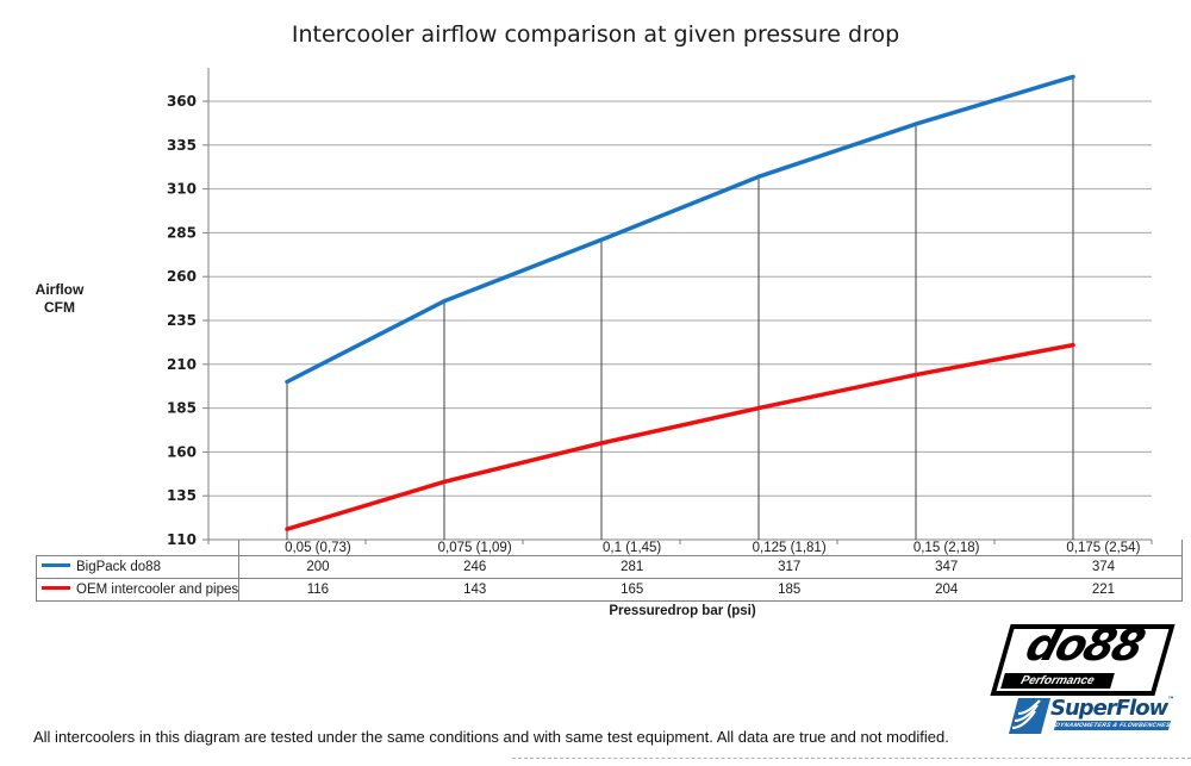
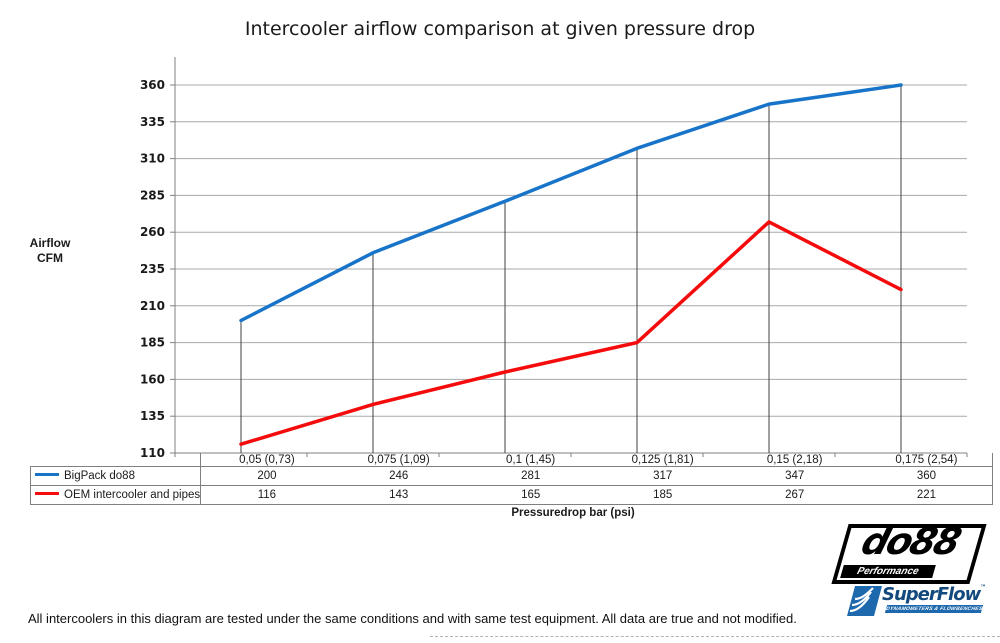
OEM intercooler and pipes/0,15 (2,18): 204 -> 267
BigPack do88/0,175 (2,54): 374 -> 360
